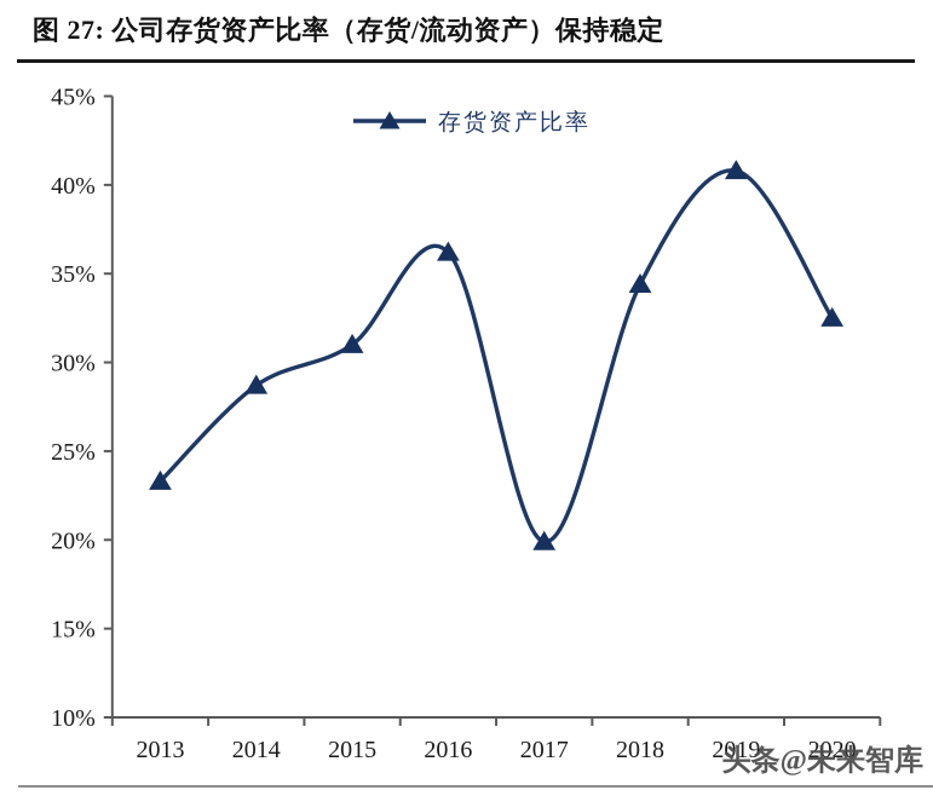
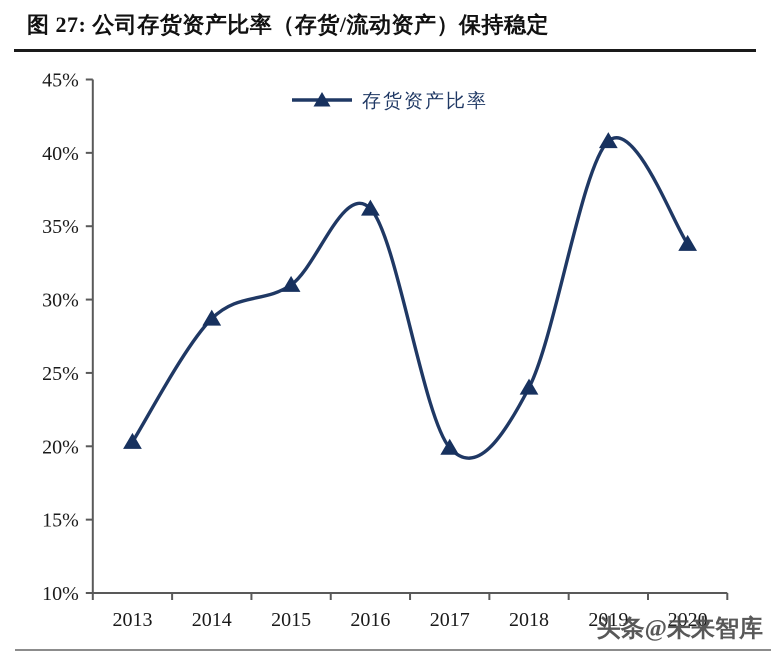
2013: 23.3% -> 20.3%
2018: 34.4% -> 24.0%
2020: 32.5% -> 33.8%
